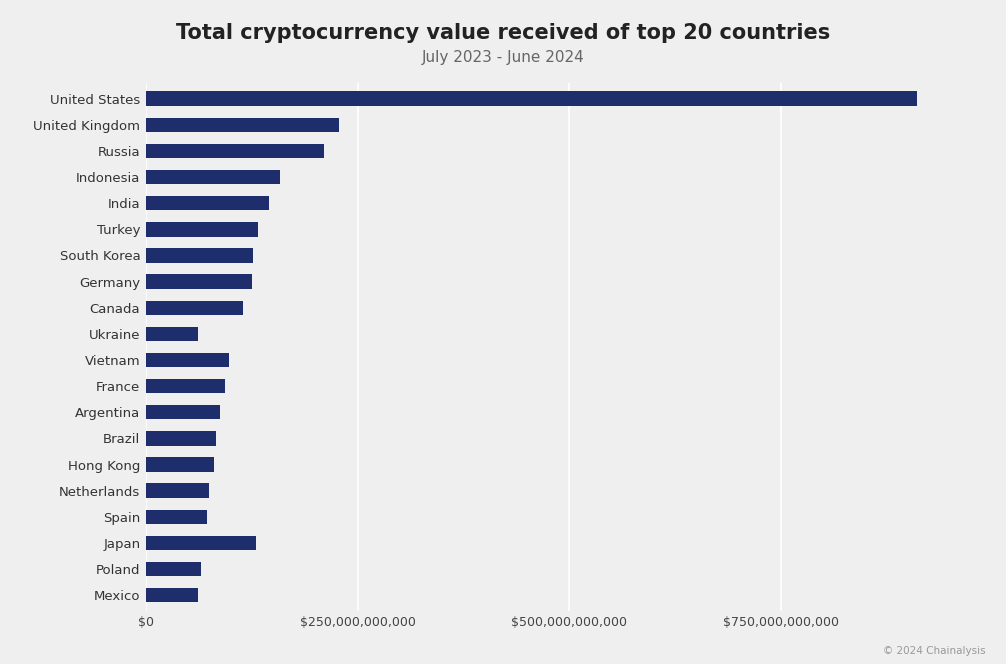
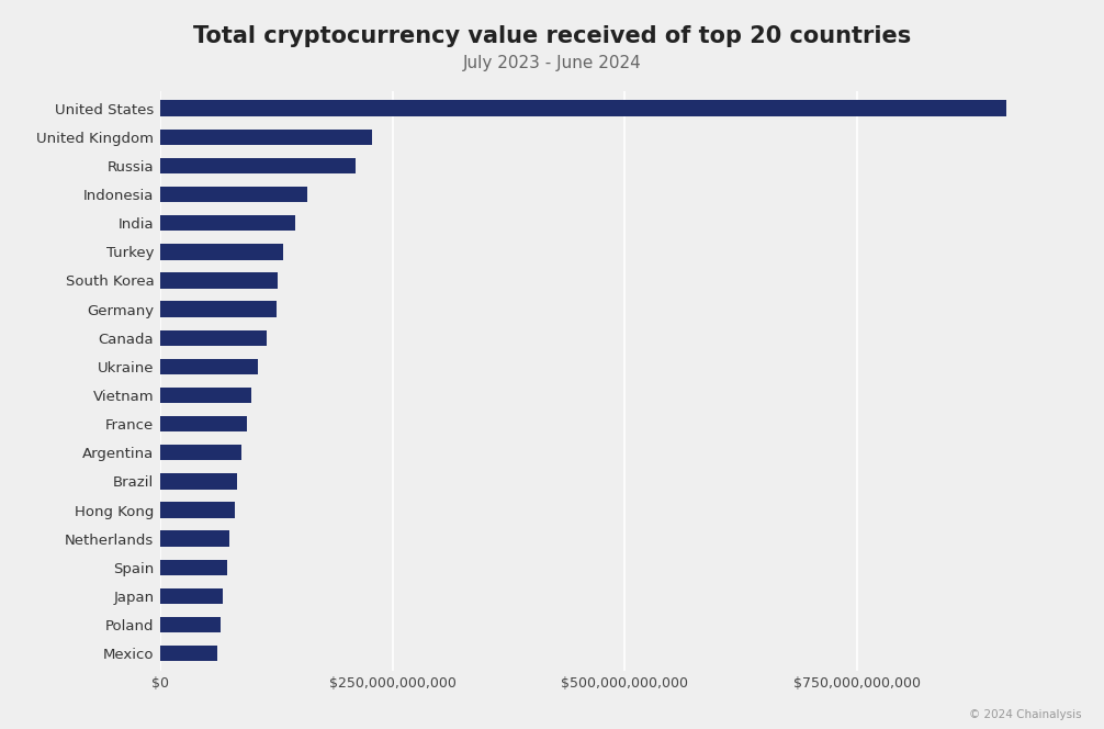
Ukraine: $62,000,000,000 -> $105,000,000,000
Japan: $130,000,000,000 -> $68,000,000,000
